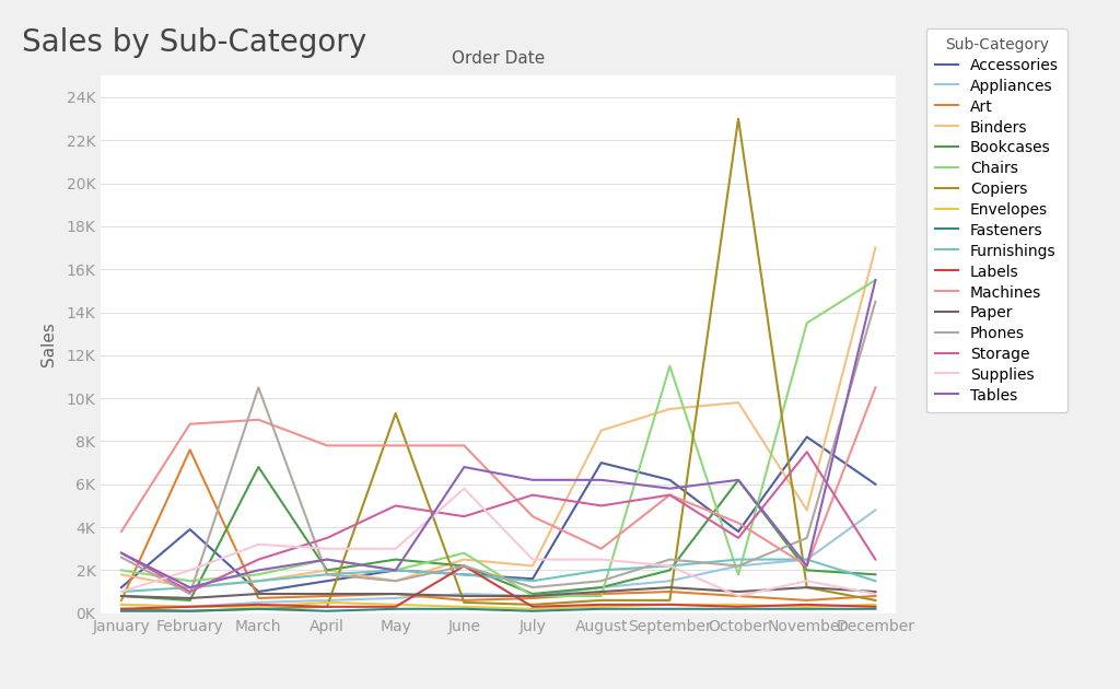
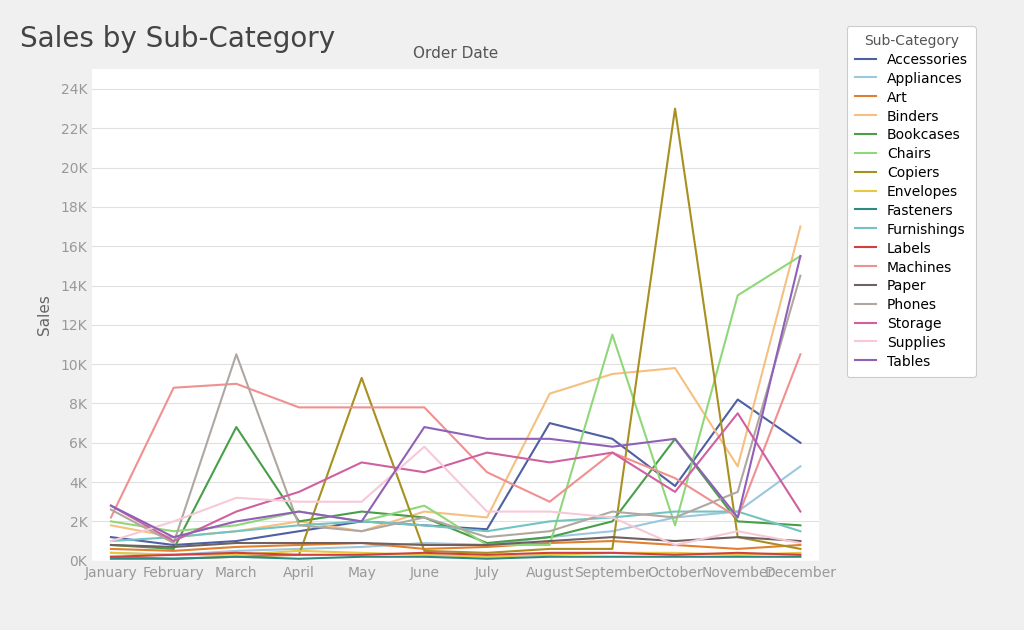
Machines/January: 3.8K -> 2.2K
Accessories/February: 3.9K -> 0.8K
Art/February: 7.6K -> 0.5K
Labels/June: 2.2K -> 0.4K
